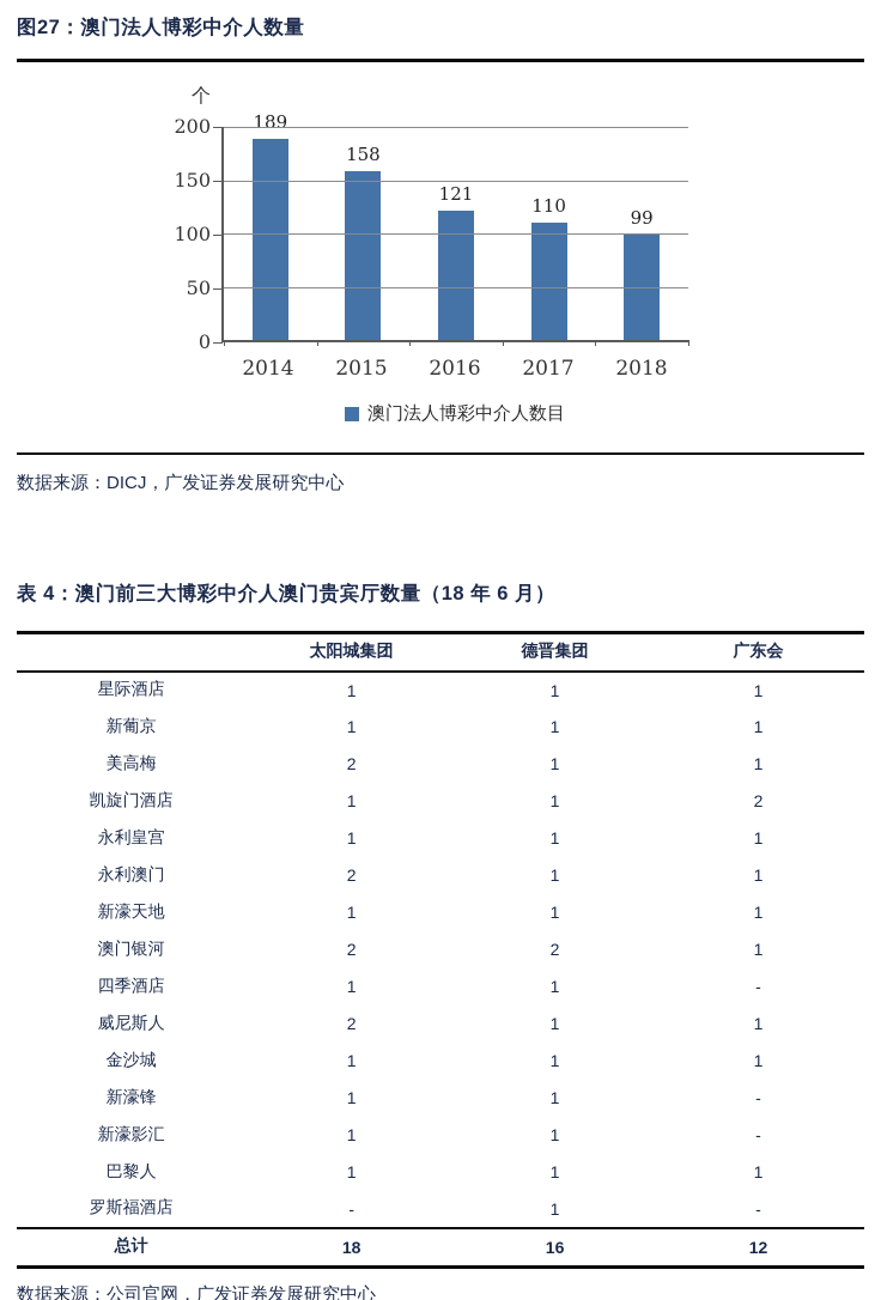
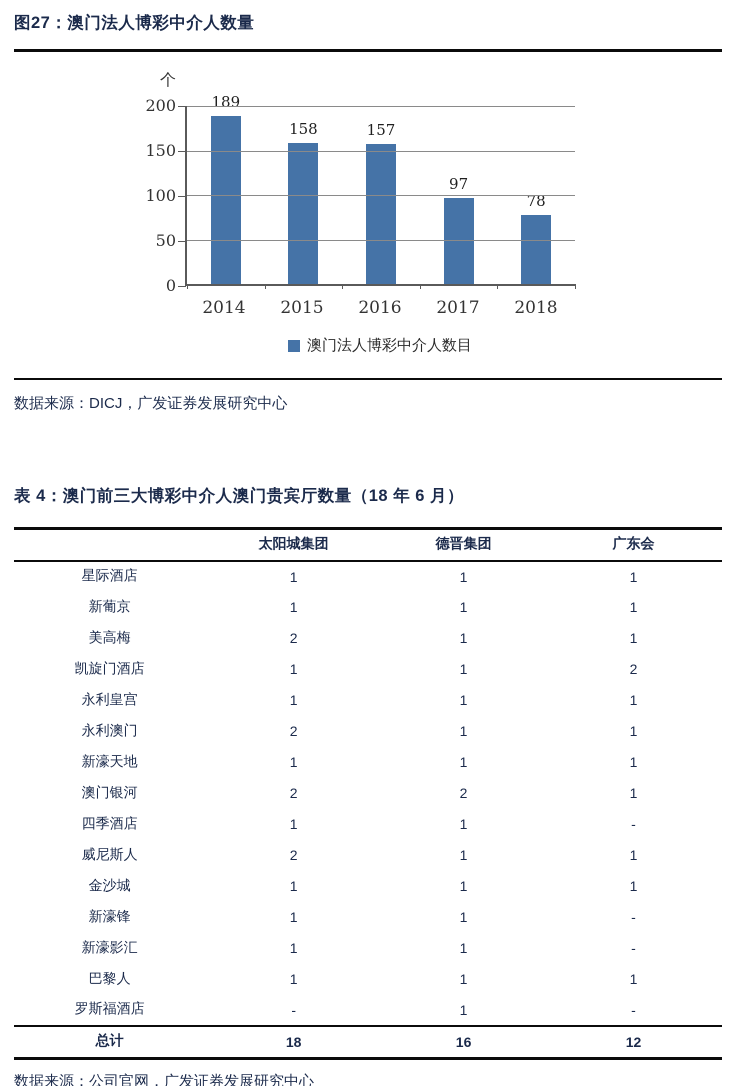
2016: 121 -> 157
2017: 110 -> 97
2018: 99 -> 78
